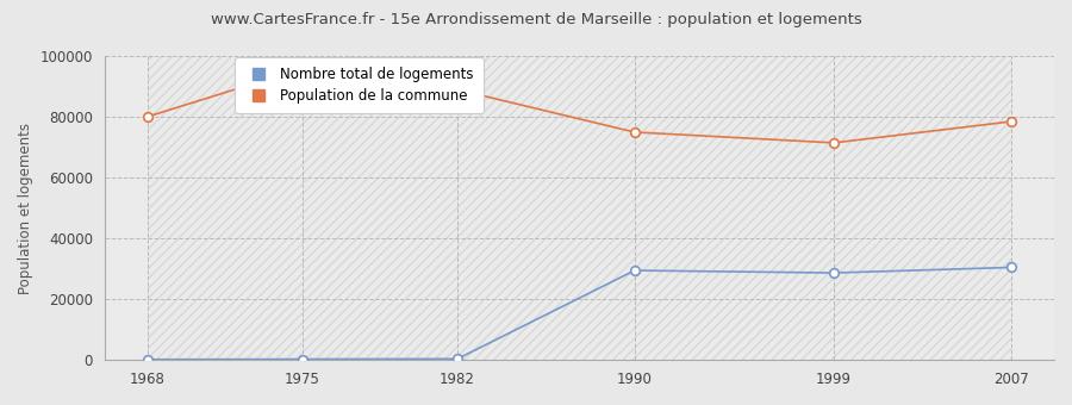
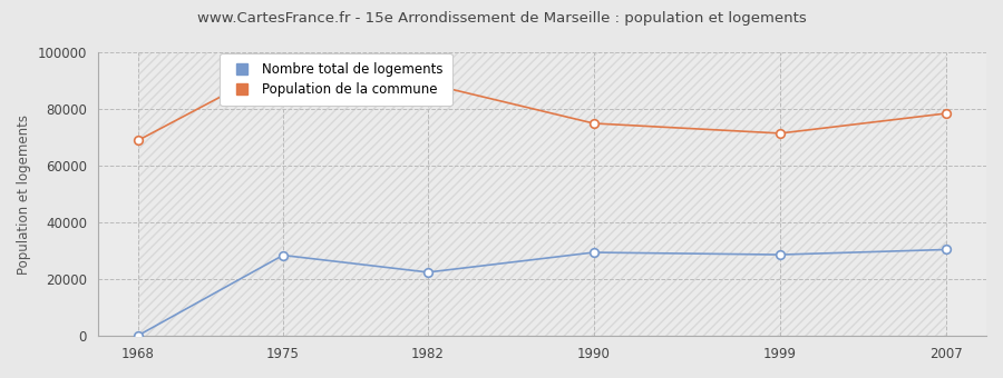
Population de la commune/1968: 80100 -> 69000
Nombre total de logements/1975: 300 -> 28500
Nombre total de logements/1982: 400 -> 22500
